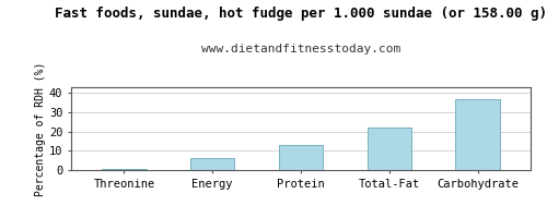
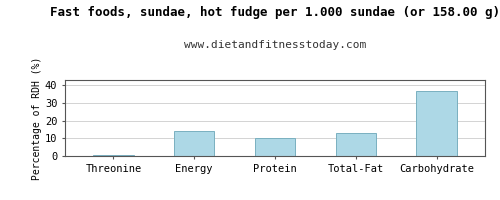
Energy: 6 -> 14
Protein: 13 -> 10
Total-Fat: 22 -> 13
